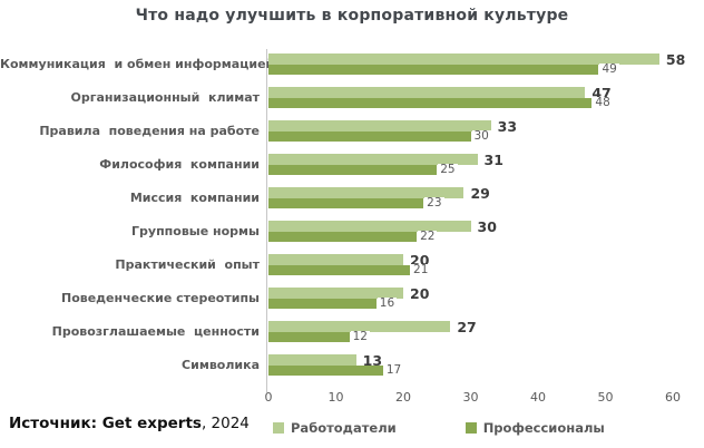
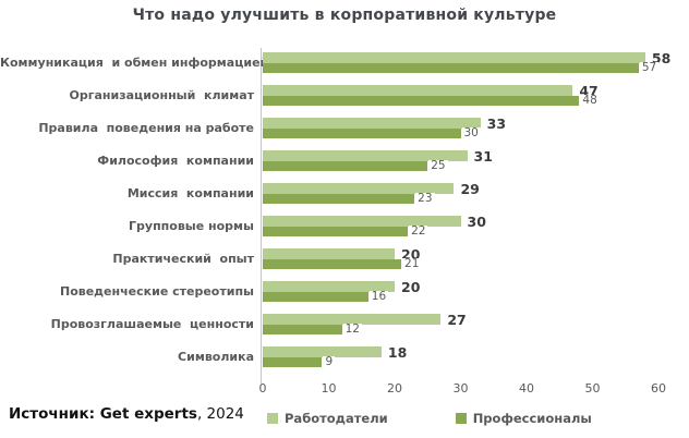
Профессионалы/Коммуникация и обмен информацией: 49 -> 57
Работодатели/Символика: 13 -> 18
Профессионалы/Символика: 17 -> 9
